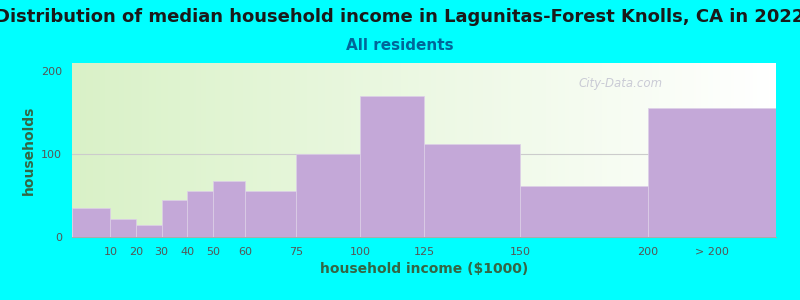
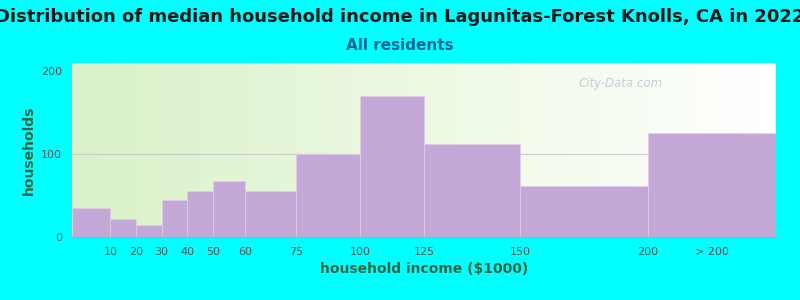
> 200: 156 -> 125
